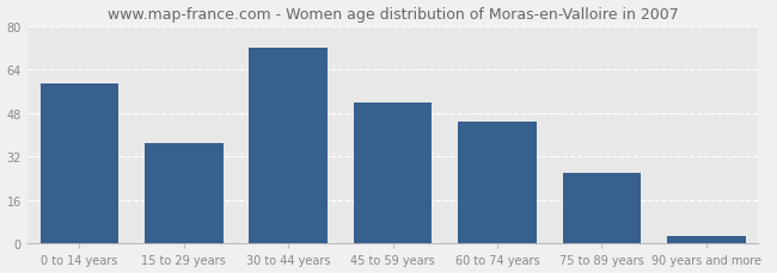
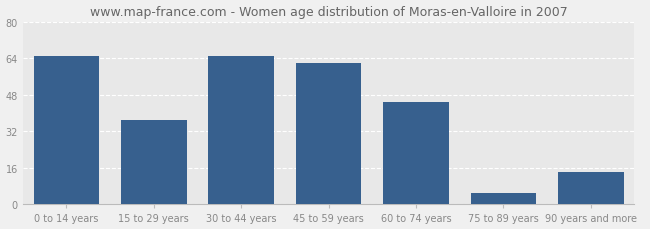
0 to 14 years: 59 -> 65
30 to 44 years: 72 -> 65
45 to 59 years: 52 -> 62
75 to 89 years: 26 -> 5
90 years and more: 3 -> 14
